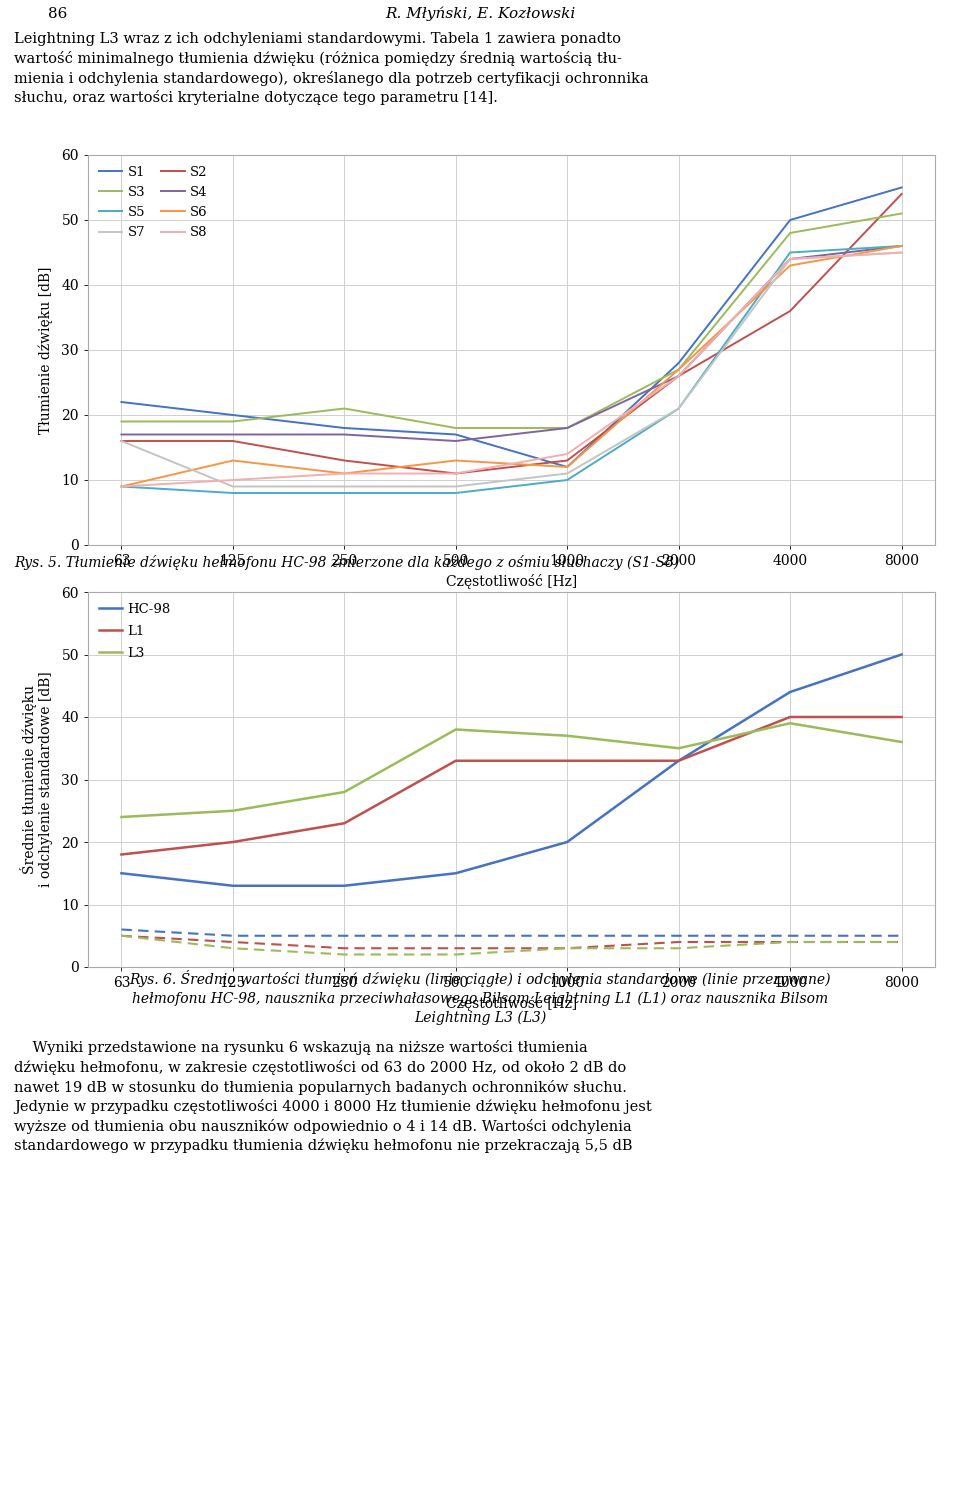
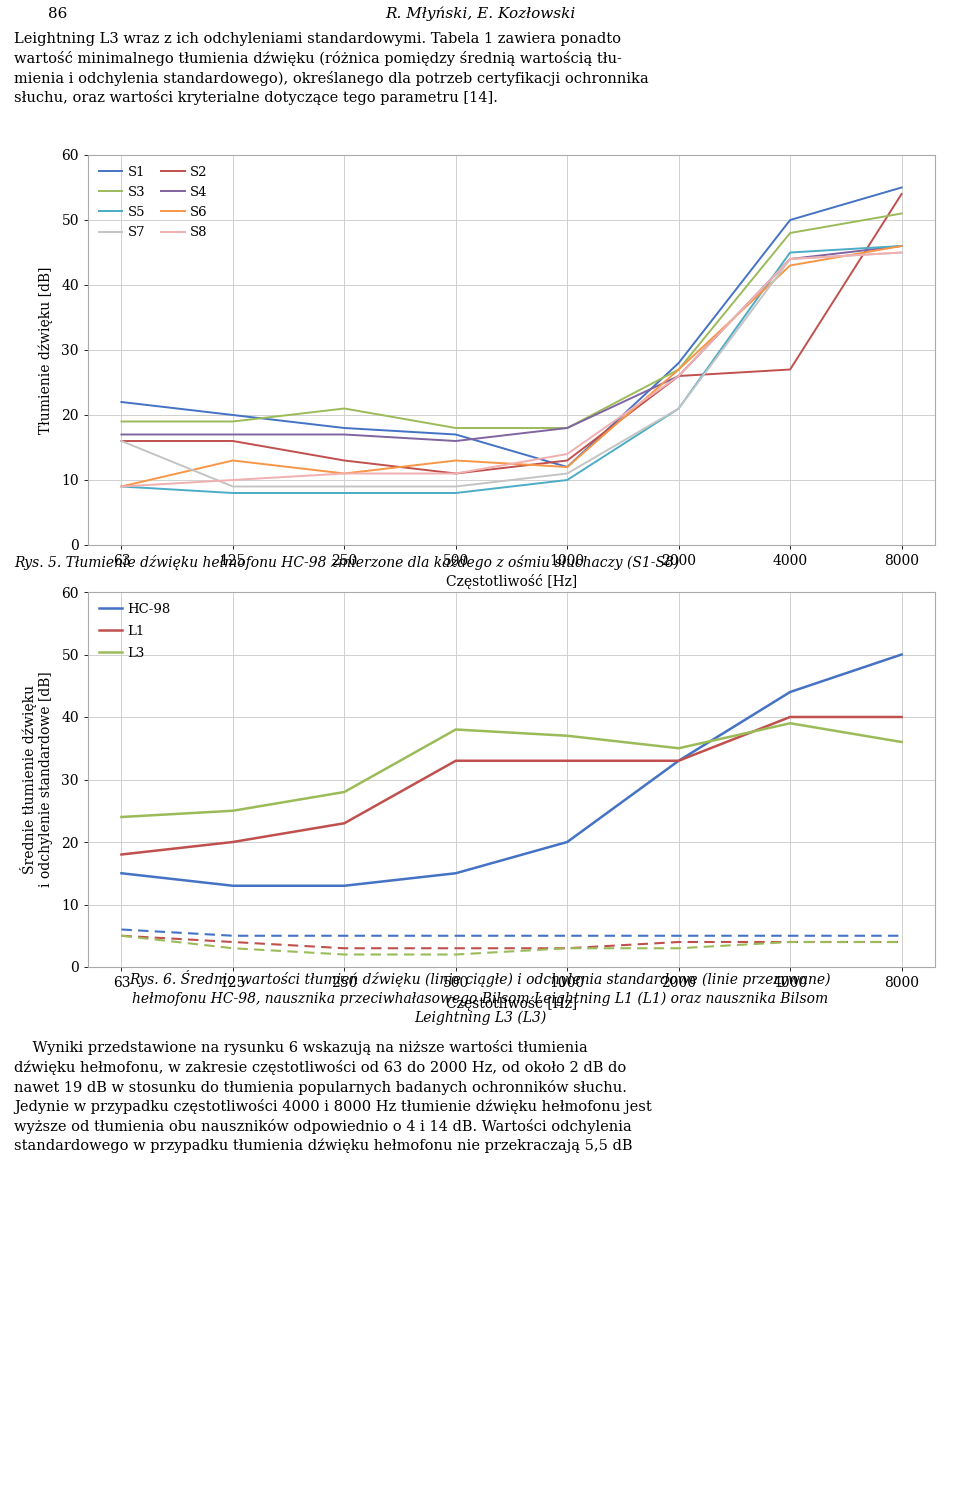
S2/4000: 36 -> 27
